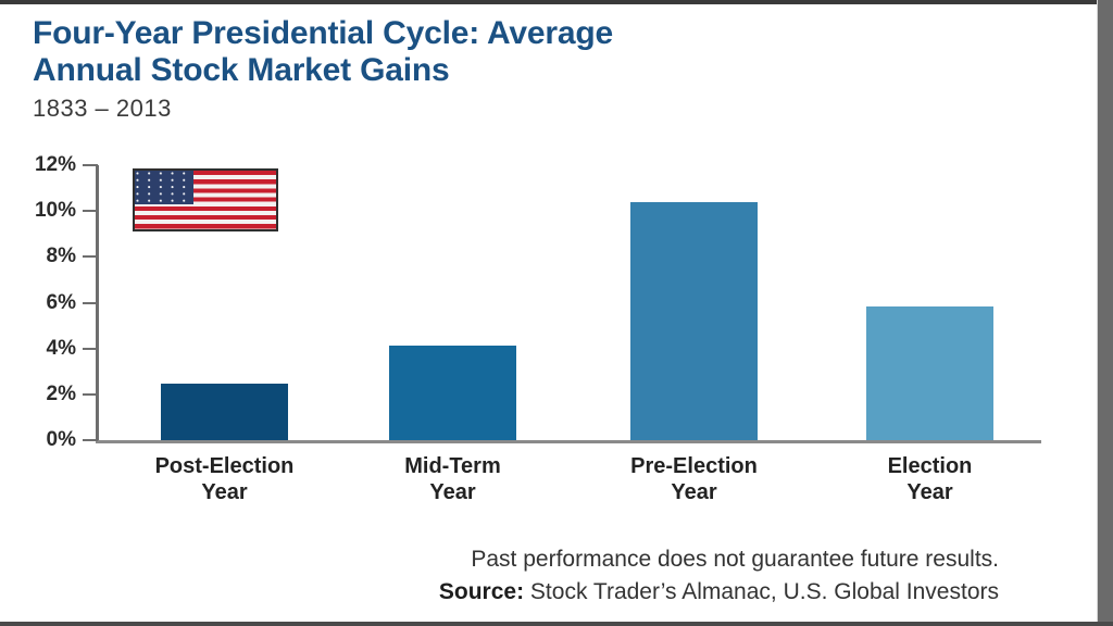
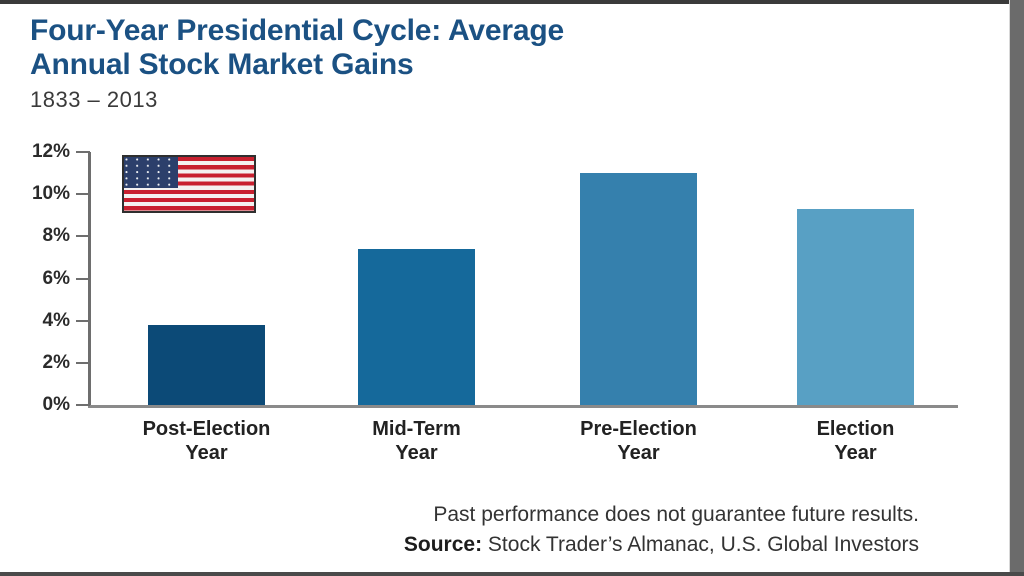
Post-Election Year: 2.5% -> 3.8%
Mid-Term Year: 4.2% -> 7.4%
Pre-Election Year: 10.4% -> 11.0%
Election Year: 5.8% -> 9.3%
